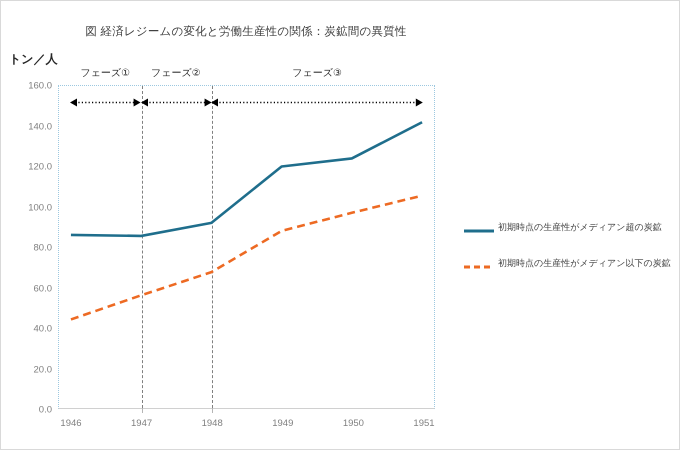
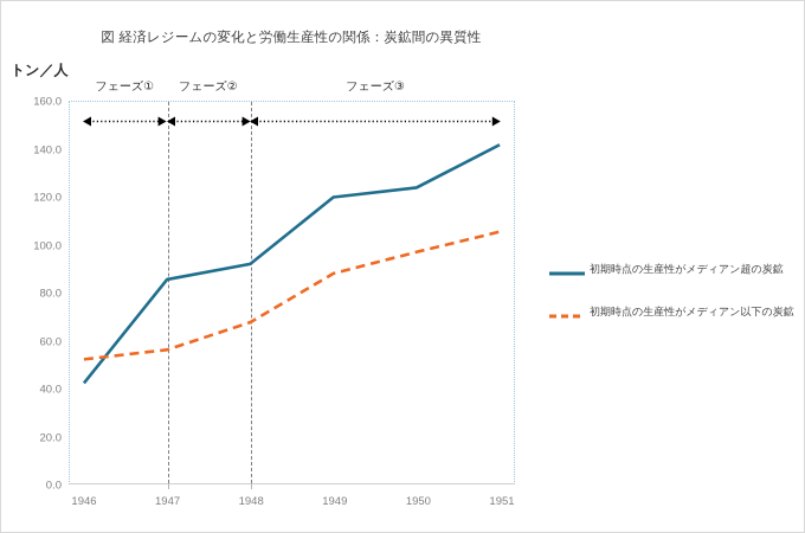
初期時点の生産性がメディアン超の炭鉱/1946: 86 -> 42
初期時点の生産性がメディアン以下の炭鉱/1946: 44 -> 52
